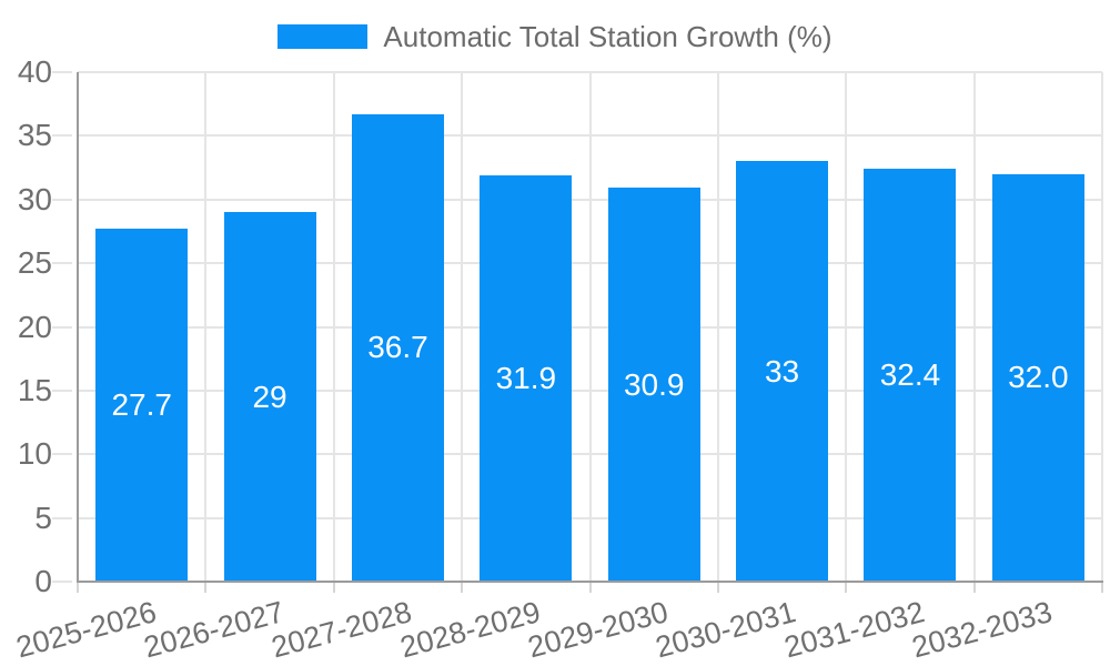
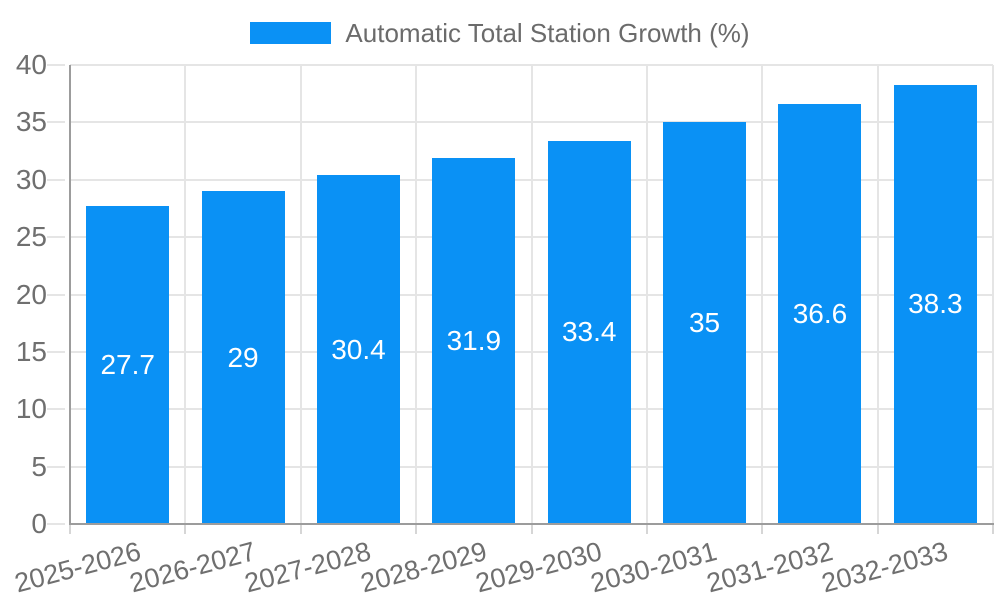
2027-2028: 36.7 -> 30.4
2029-2030: 30.9 -> 33.4
2030-2031: 33 -> 35
2031-2032: 32.4 -> 36.6
2032-2033: 32.0 -> 38.3
